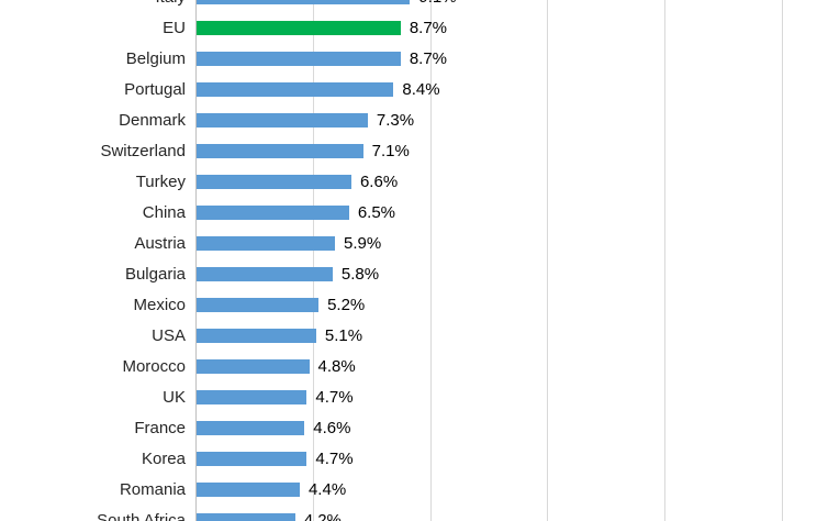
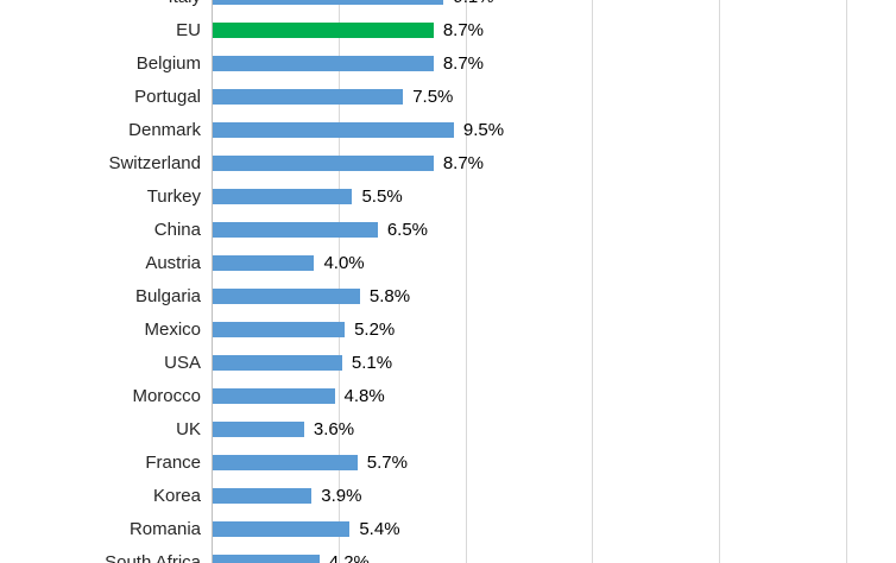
Portugal: 8.4% -> 7.5%
Denmark: 7.3% -> 9.5%
Switzerland: 7.1% -> 8.7%
Turkey: 6.6% -> 5.5%
Austria: 5.9% -> 4.0%
UK: 4.7% -> 3.6%
France: 4.6% -> 5.7%
Korea: 4.7% -> 3.9%
Romania: 4.4% -> 5.4%
